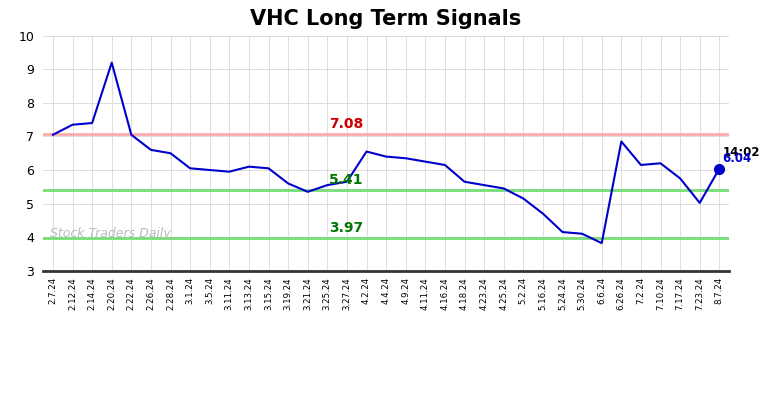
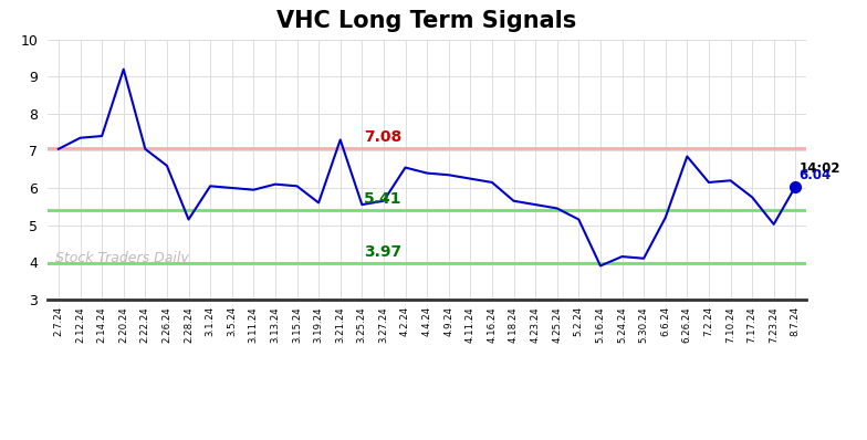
2.28.24: 6.50 -> 5.15
3.21.24: 5.35 -> 7.30
5.16.24: 4.70 -> 3.90
6.6.24: 3.82 -> 5.20
